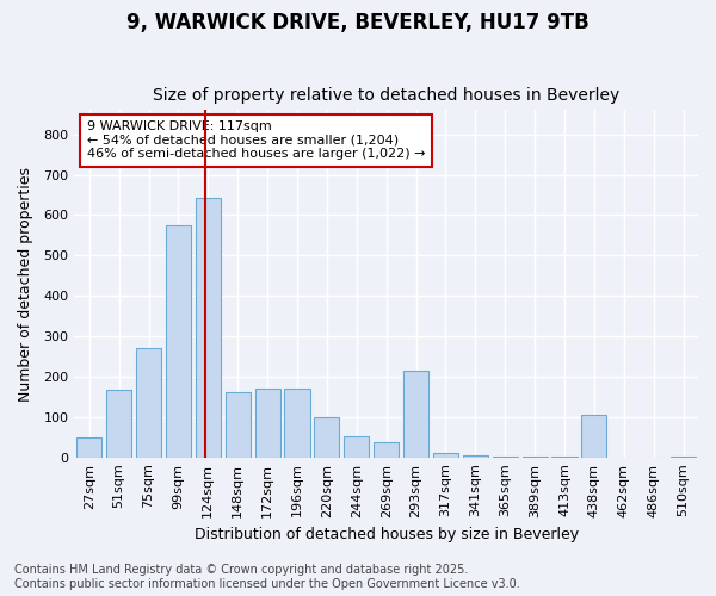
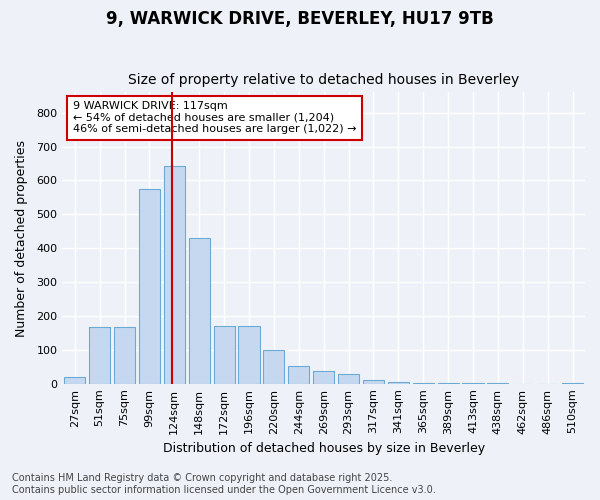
27sqm: 50 -> 20
75sqm: 270 -> 168
148sqm: 160 -> 430
293sqm: 215 -> 30
438sqm: 105 -> 1
